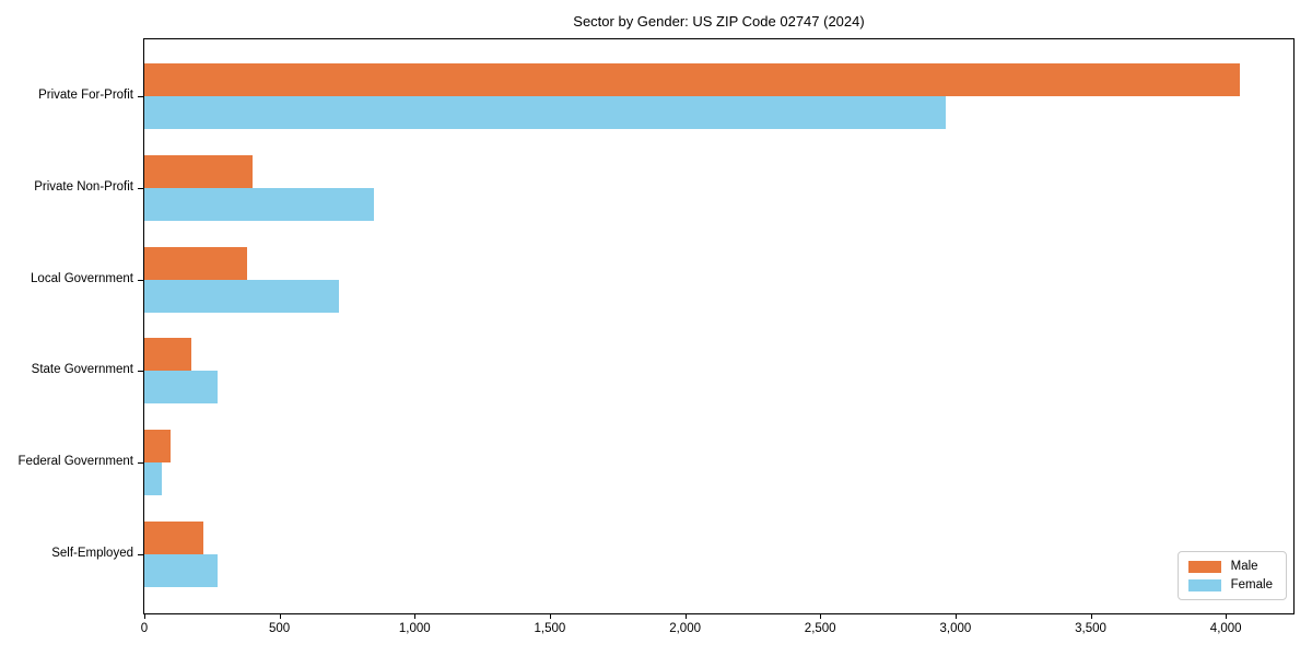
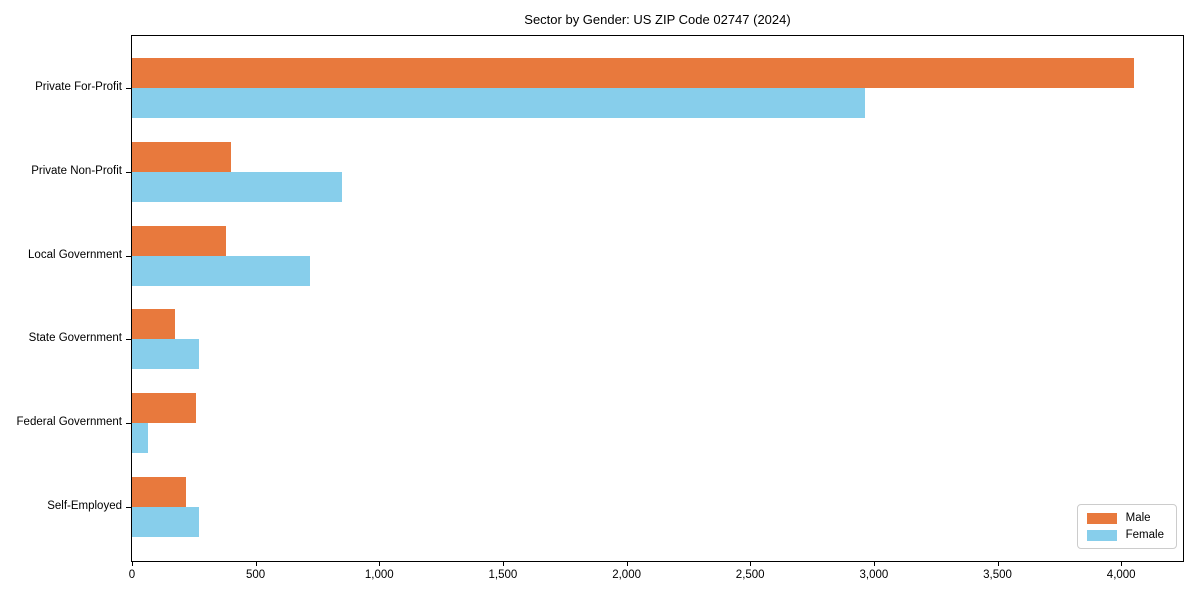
Male/Federal Government: 100 -> 260
